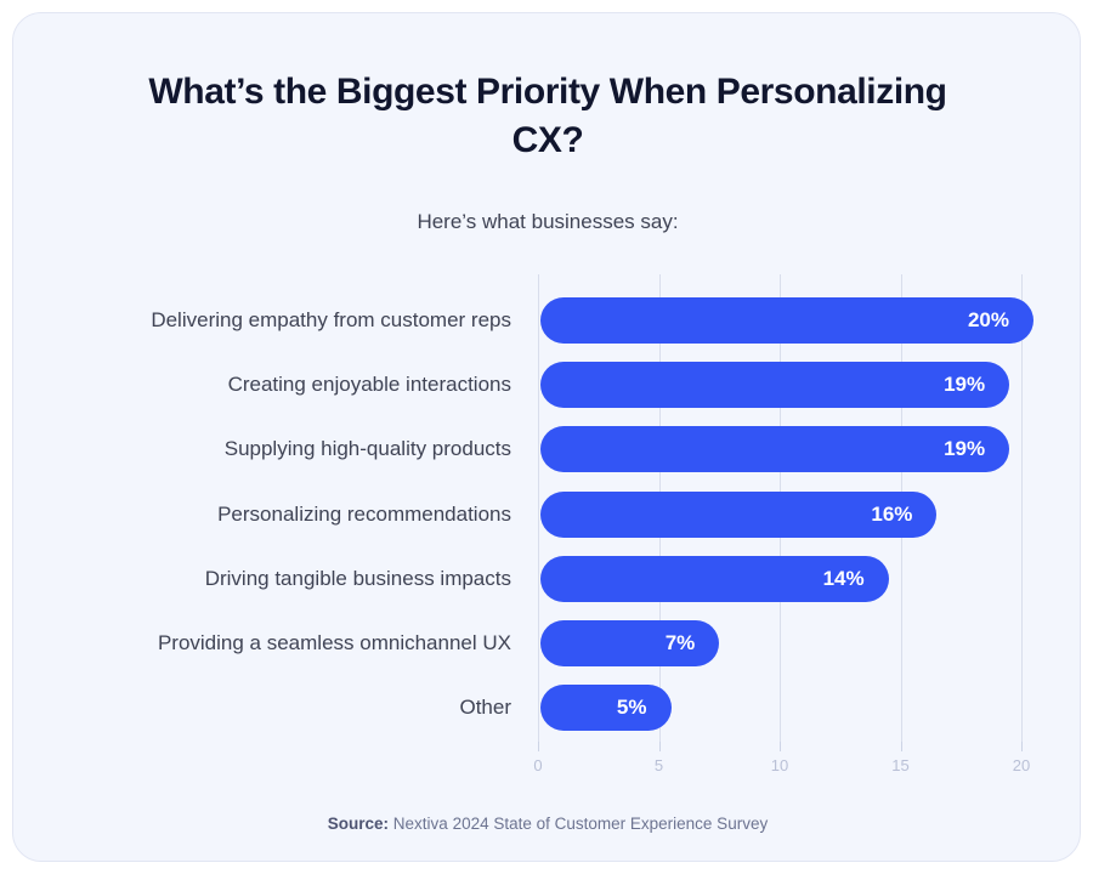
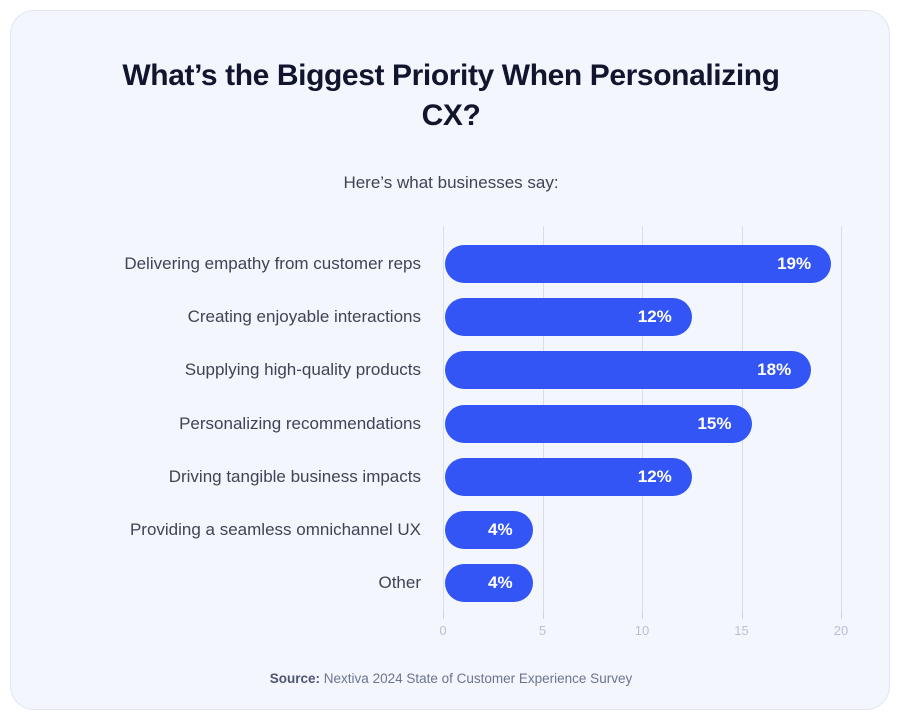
Delivering empathy from customer reps: 20% -> 19%
Creating enjoyable interactions: 19% -> 12%
Supplying high-quality products: 19% -> 18%
Personalizing recommendations: 16% -> 15%
Driving tangible business impacts: 14% -> 12%
Providing a seamless omnichannel UX: 7% -> 4%
Other: 5% -> 4%
